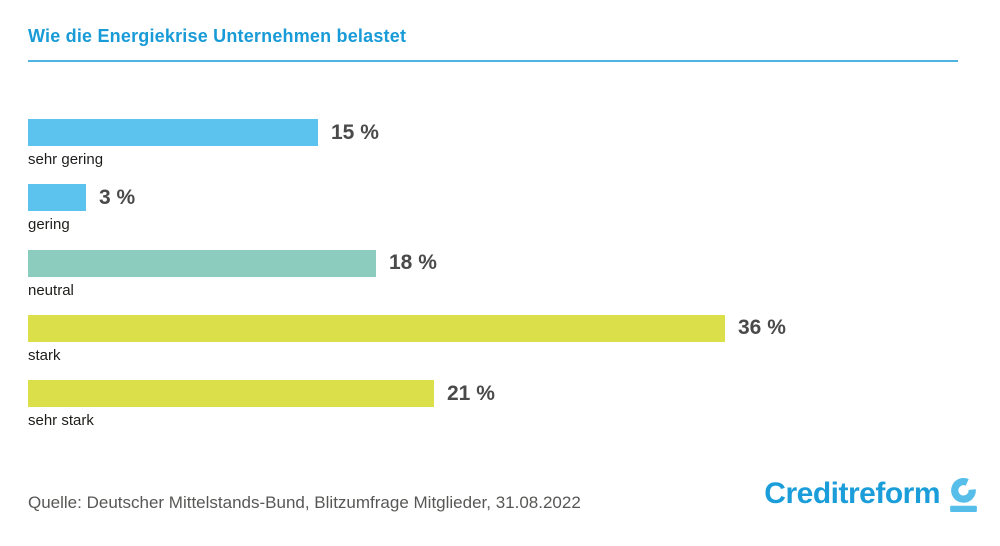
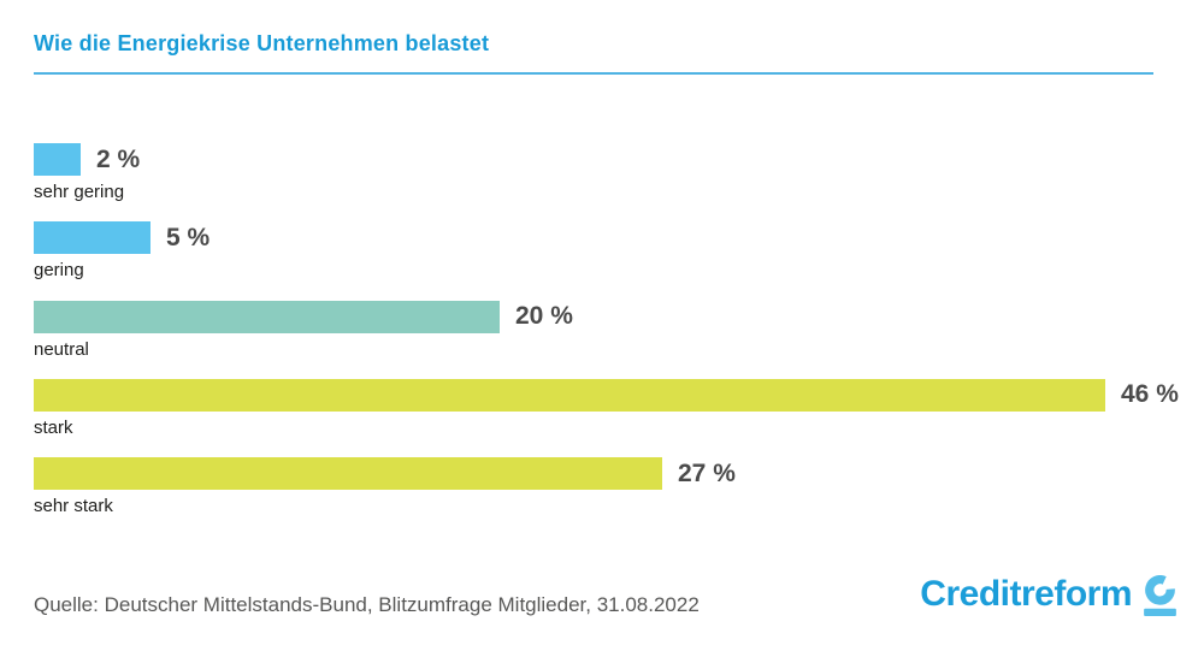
sehr gering: 15 -> 2
gering: 3 -> 5
neutral: 18 -> 20
stark: 36 -> 46
sehr stark: 21 -> 27
